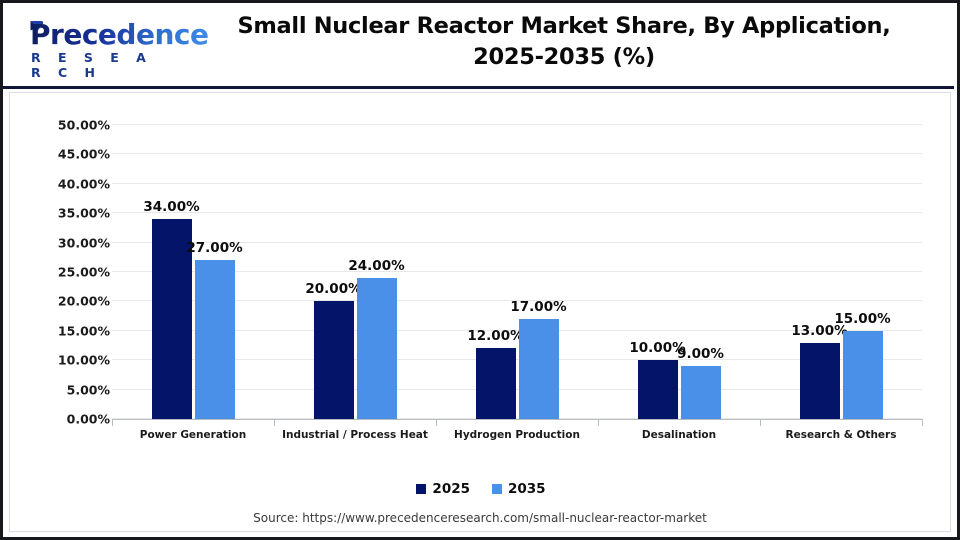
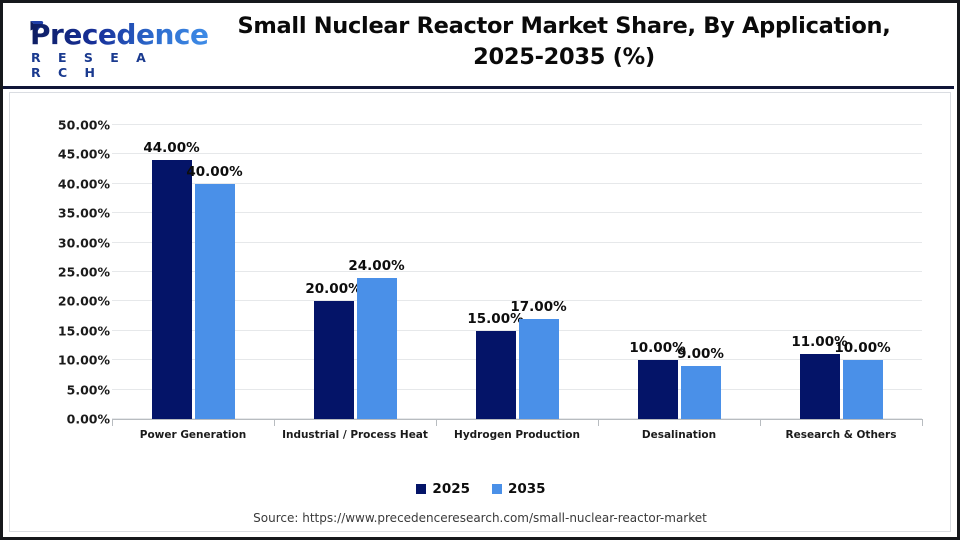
2025/Power Generation: 34.00% -> 44.00%
2035/Power Generation: 27.00% -> 40.00%
2025/Hydrogen Production: 12.00% -> 15.00%
2025/Research & Others: 13.00% -> 11.00%
2035/Research & Others: 15.00% -> 10.00%
